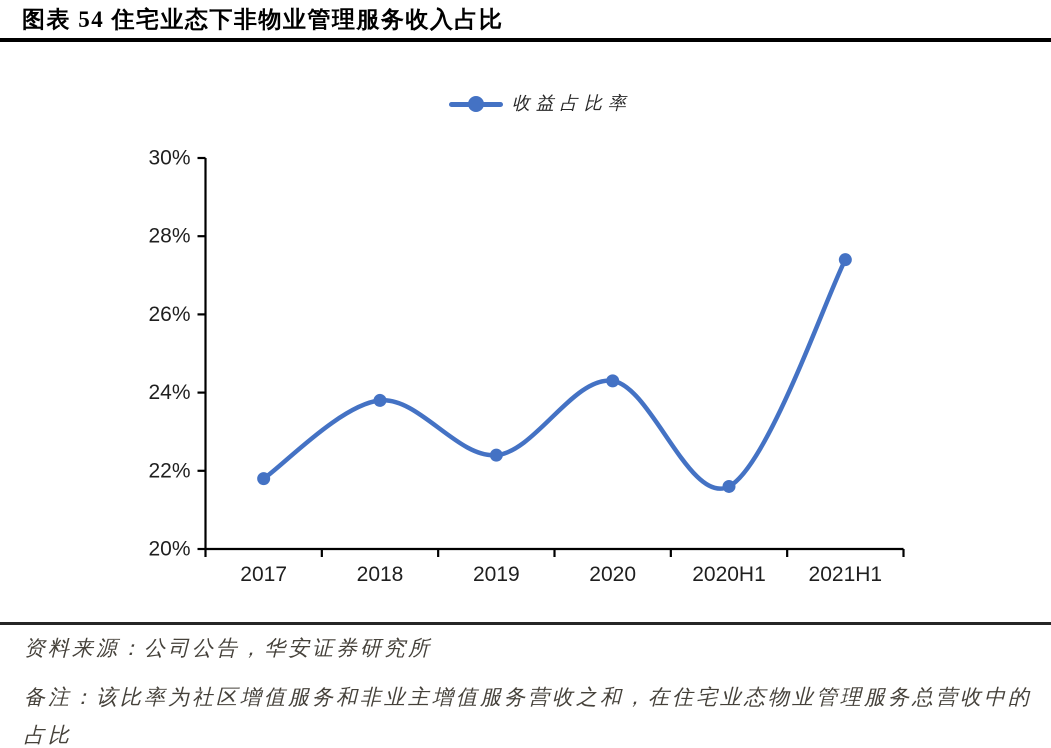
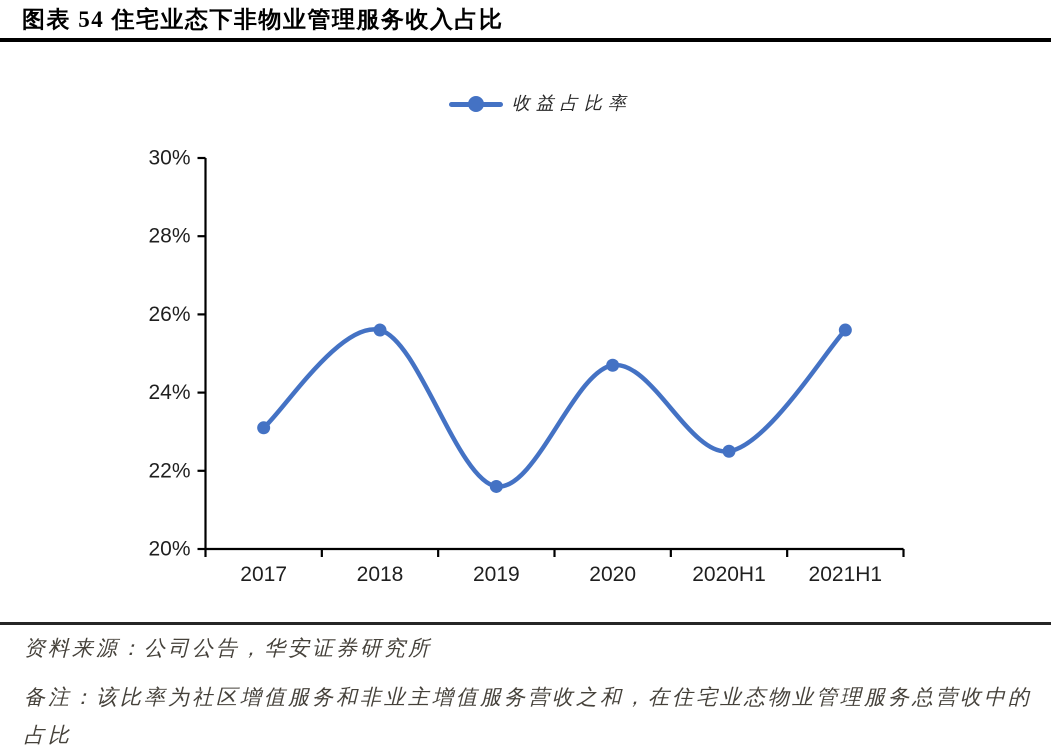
2017: 21.8% -> 23.1%
2018: 23.8% -> 25.6%
2019: 22.4% -> 21.6%
2020: 24.3% -> 24.7%
2020H1: 21.6% -> 22.5%
2021H1: 27.4% -> 25.6%
